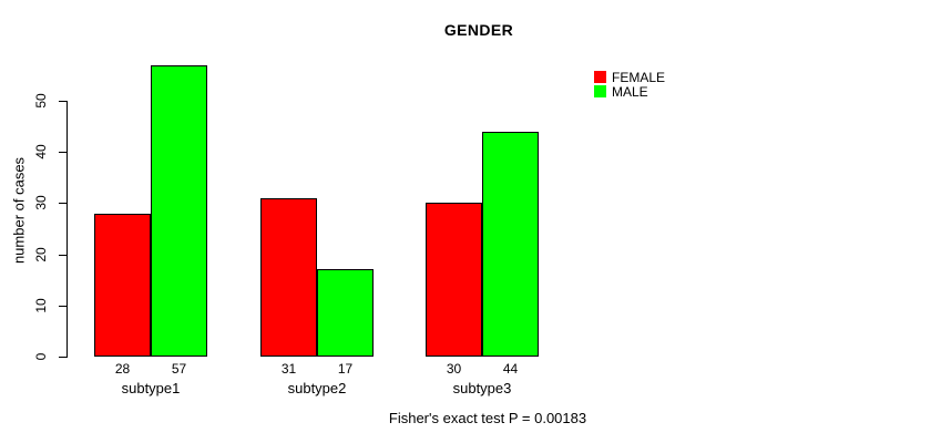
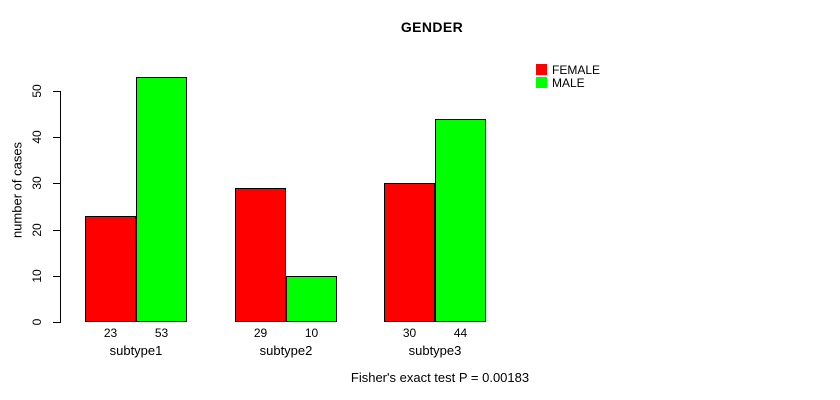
FEMALE/subtype1: 28 -> 23
MALE/subtype1: 57 -> 53
FEMALE/subtype2: 31 -> 29
MALE/subtype2: 17 -> 10
